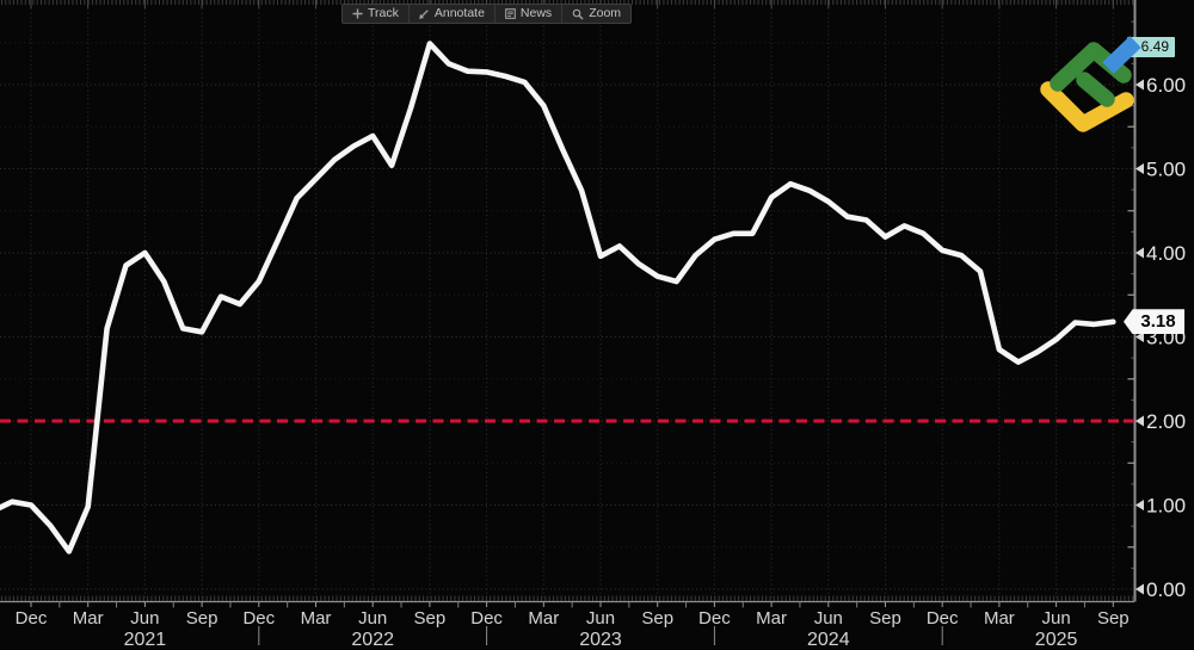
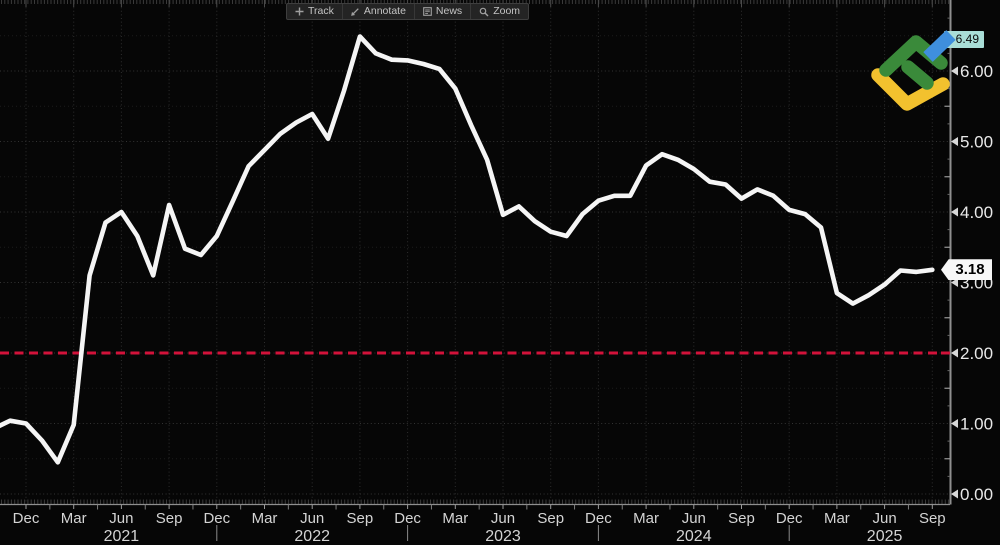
Sep 2021: 3.1 -> 4.1
